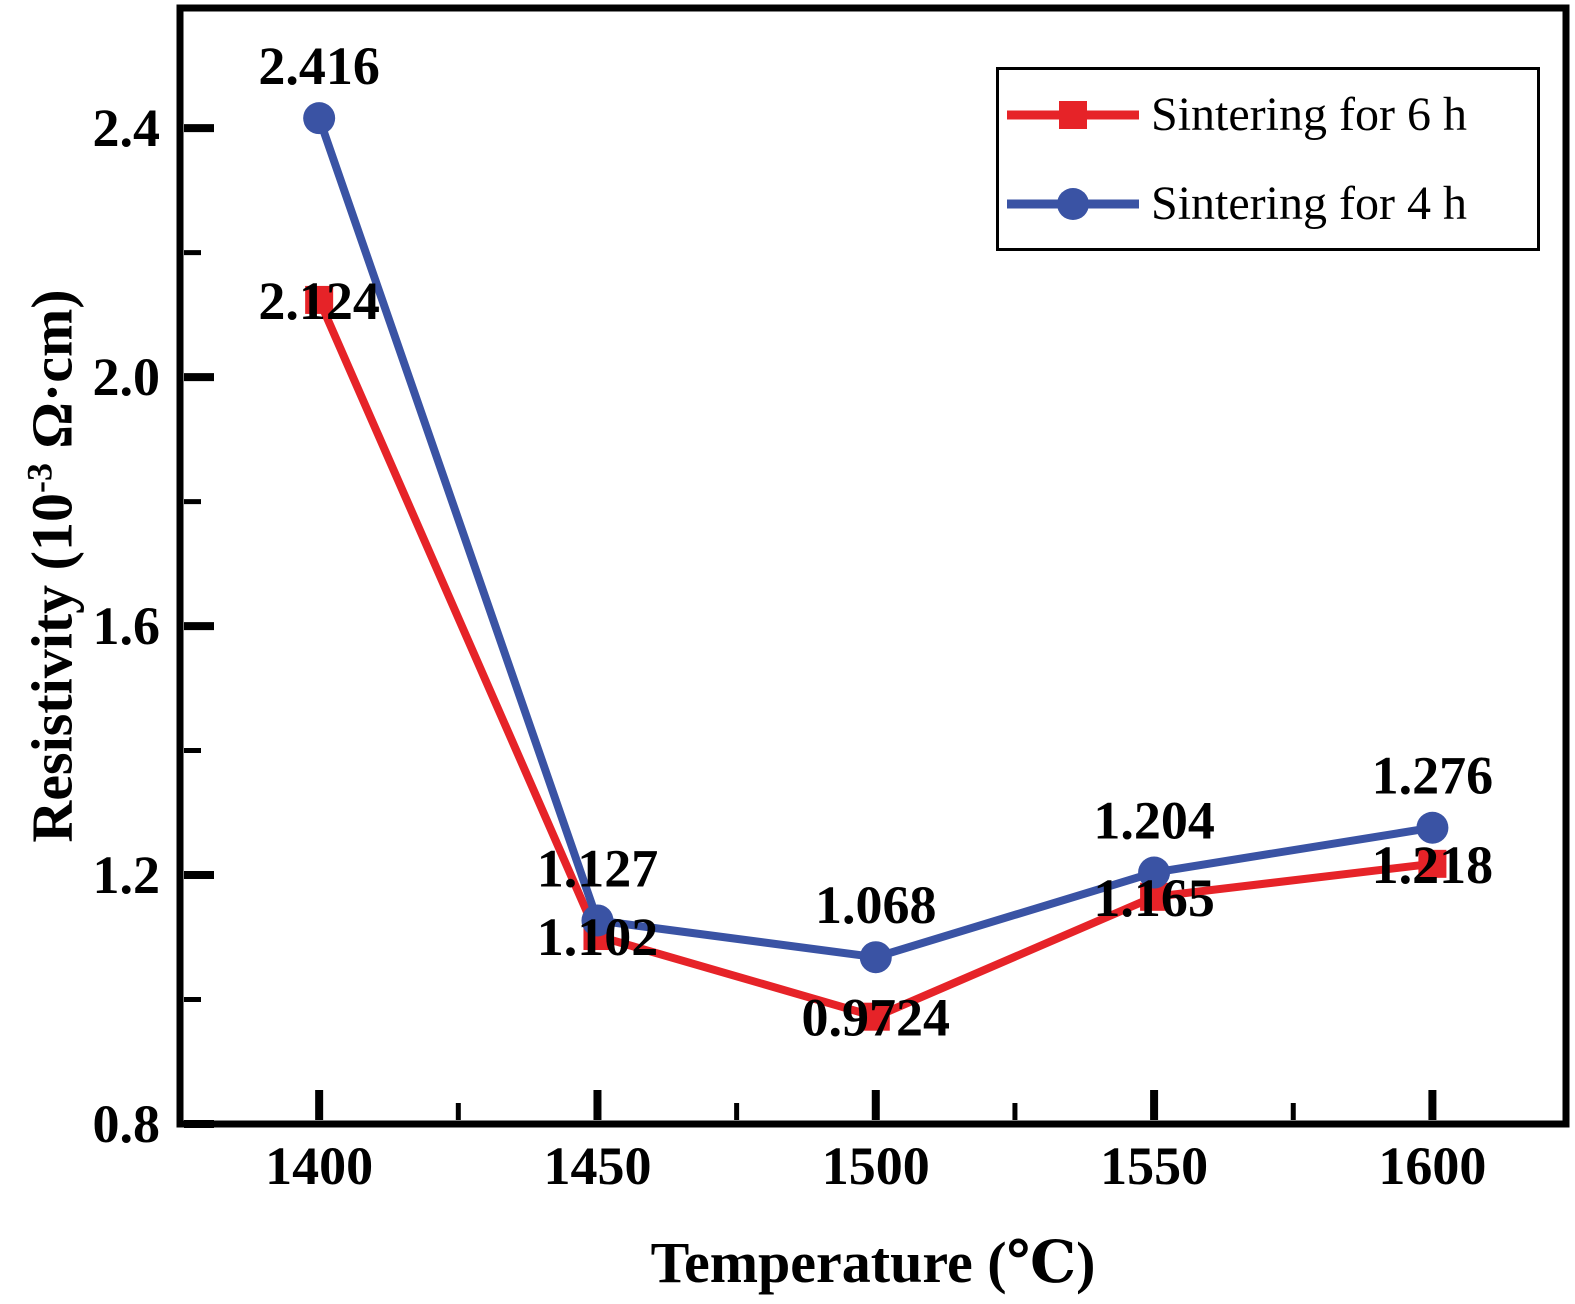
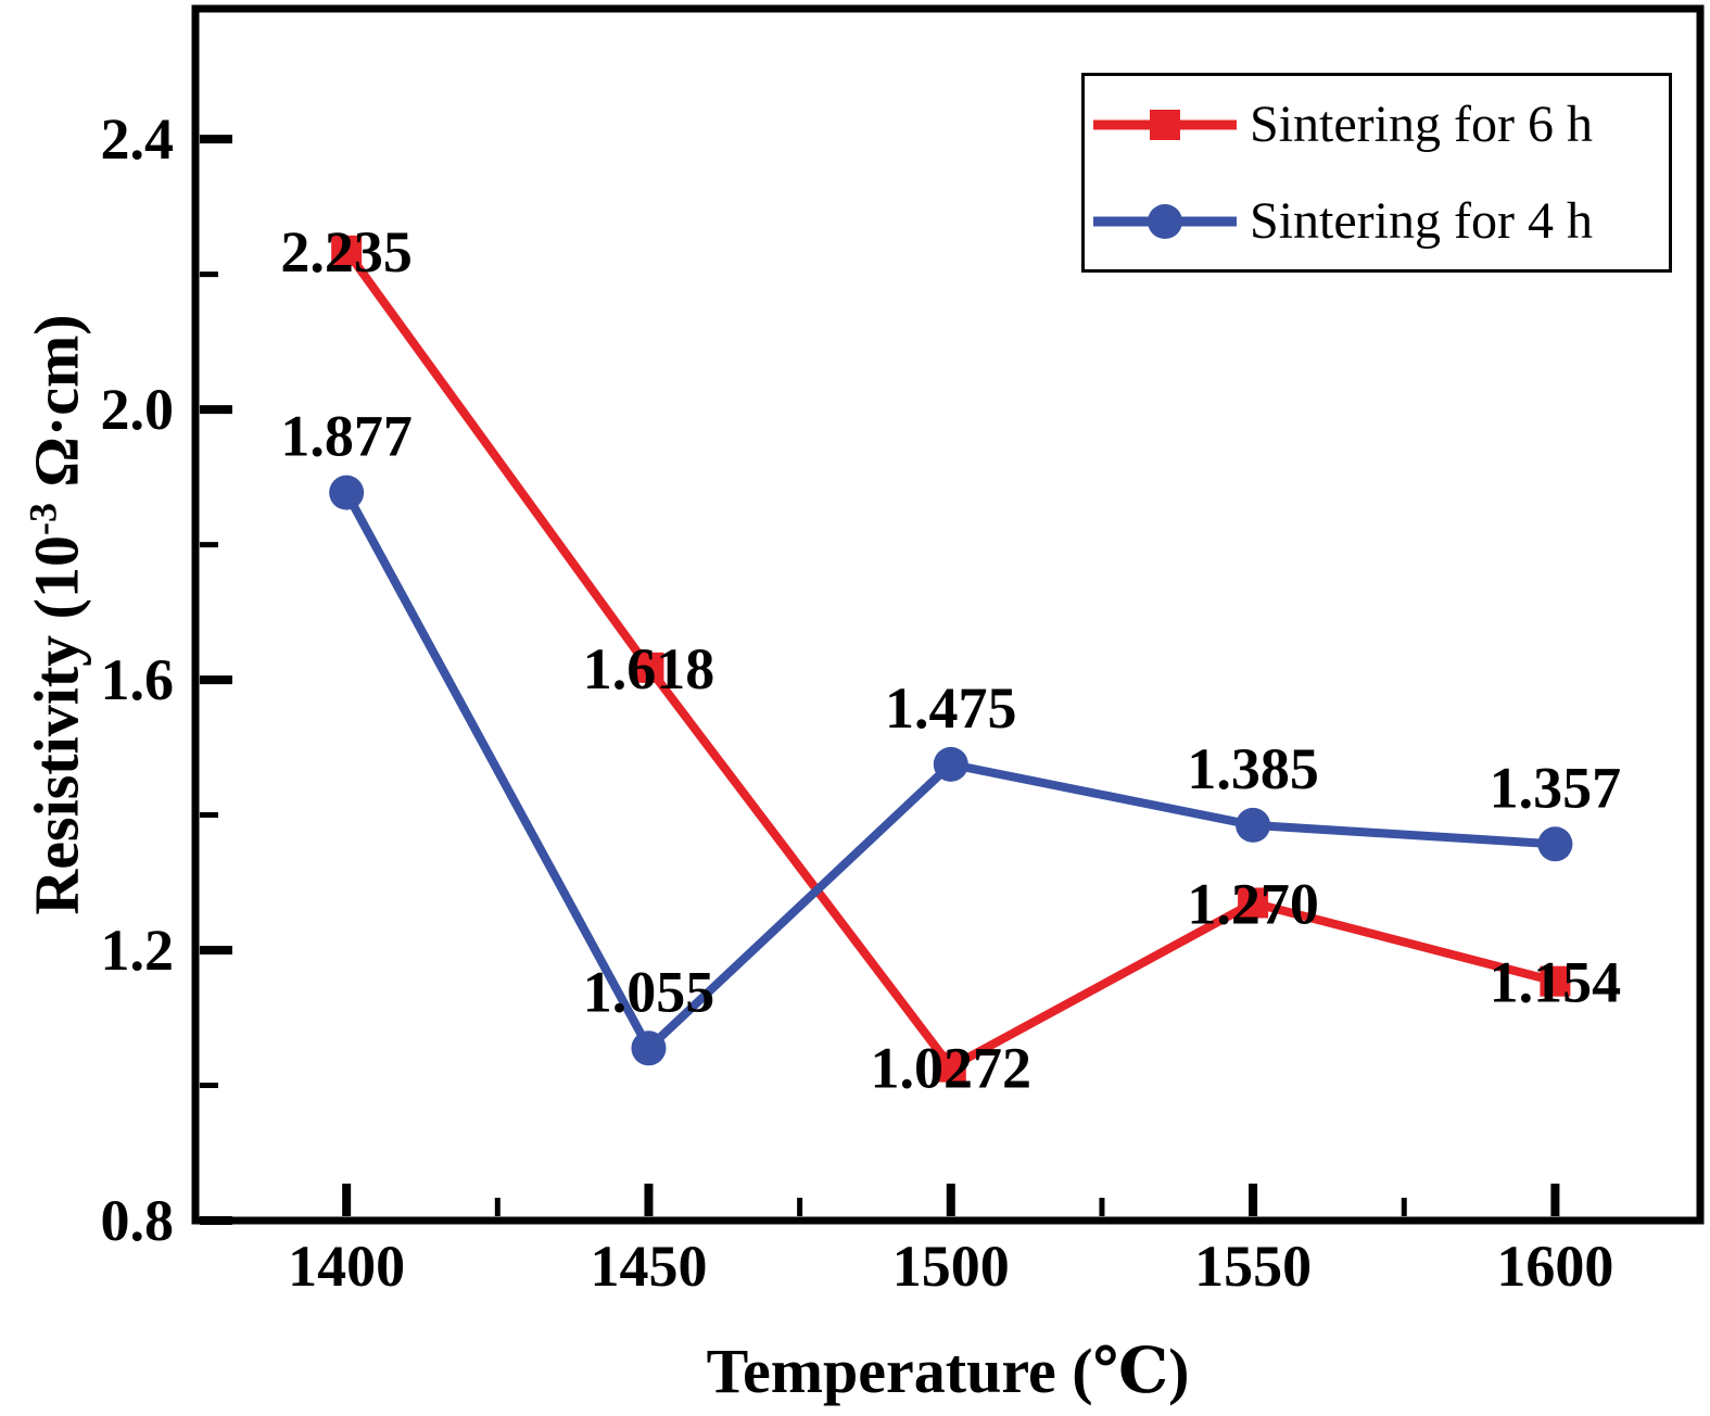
Sintering for 6 h/1400: 2.124 -> 2.235
Sintering for 4 h/1400: 2.416 -> 1.877
Sintering for 6 h/1450: 1.102 -> 1.618
Sintering for 4 h/1450: 1.127 -> 1.055
Sintering for 6 h/1500: 0.9724 -> 1.0272
Sintering for 4 h/1500: 1.068 -> 1.475
Sintering for 6 h/1550: 1.165 -> 1.270
Sintering for 4 h/1550: 1.204 -> 1.385
Sintering for 6 h/1600: 1.218 -> 1.154
Sintering for 4 h/1600: 1.276 -> 1.357
